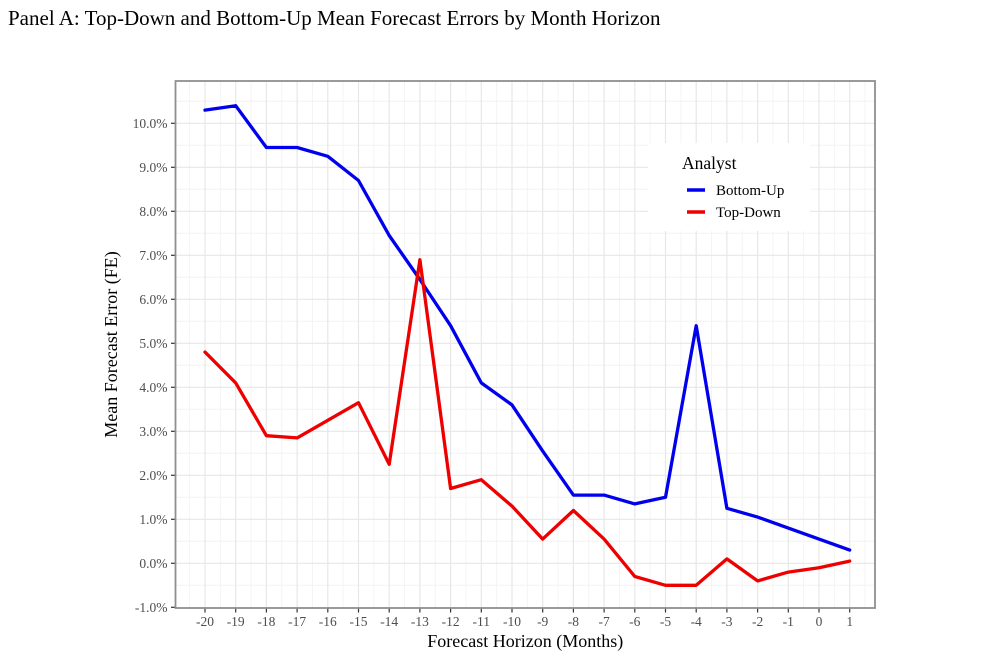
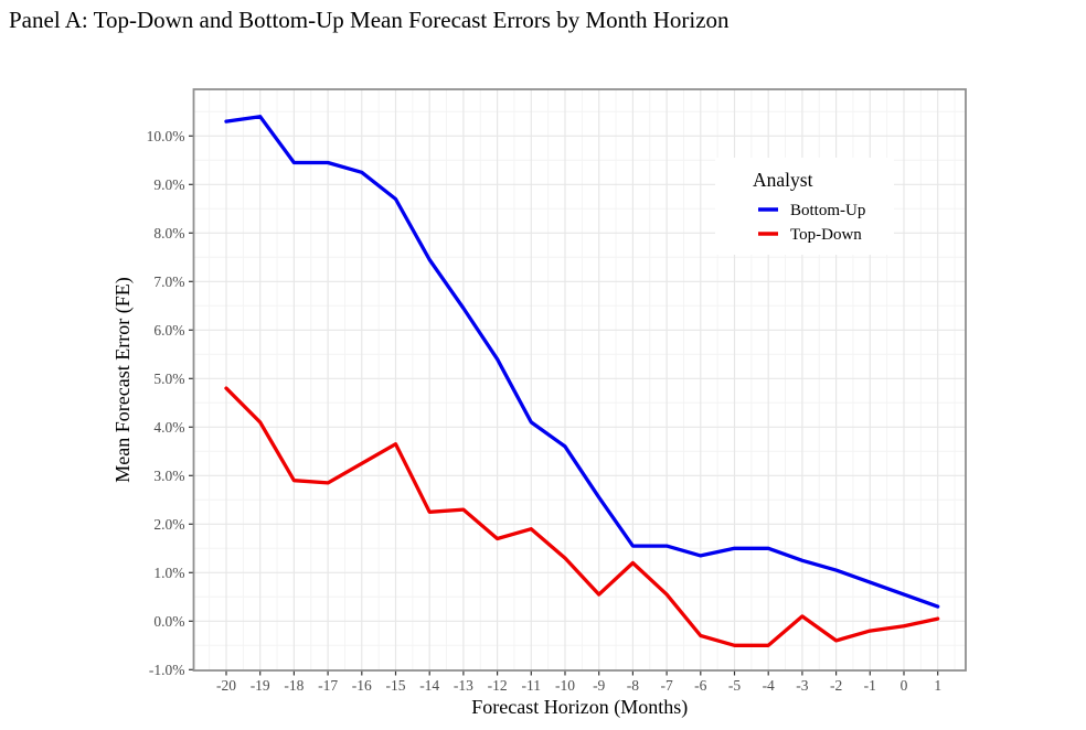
Top-Down/-13: 6.9% -> 2.3%
Bottom-Up/-4: 5.4% -> 1.5%
